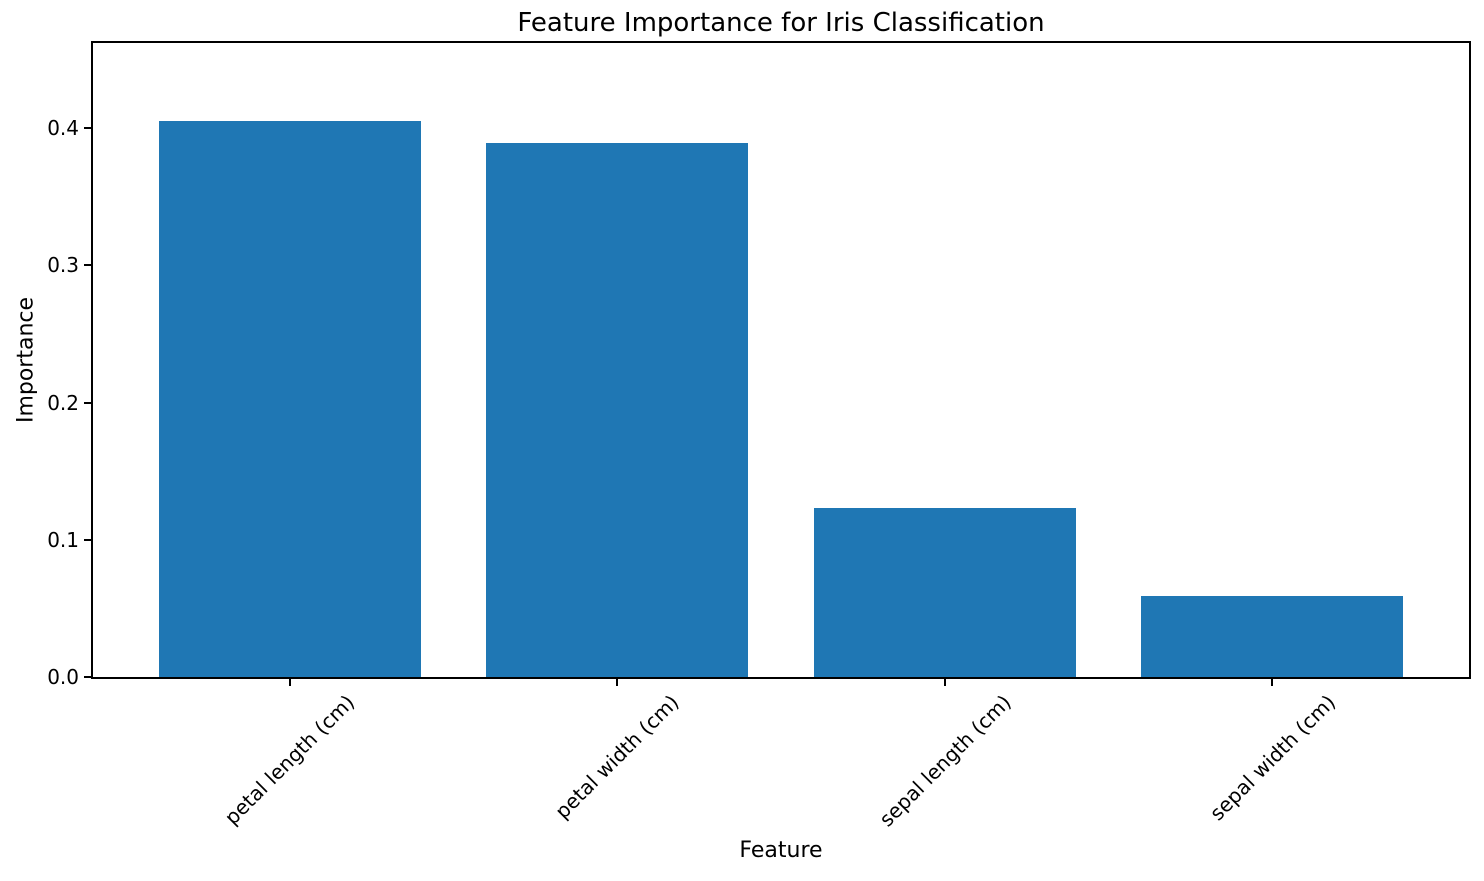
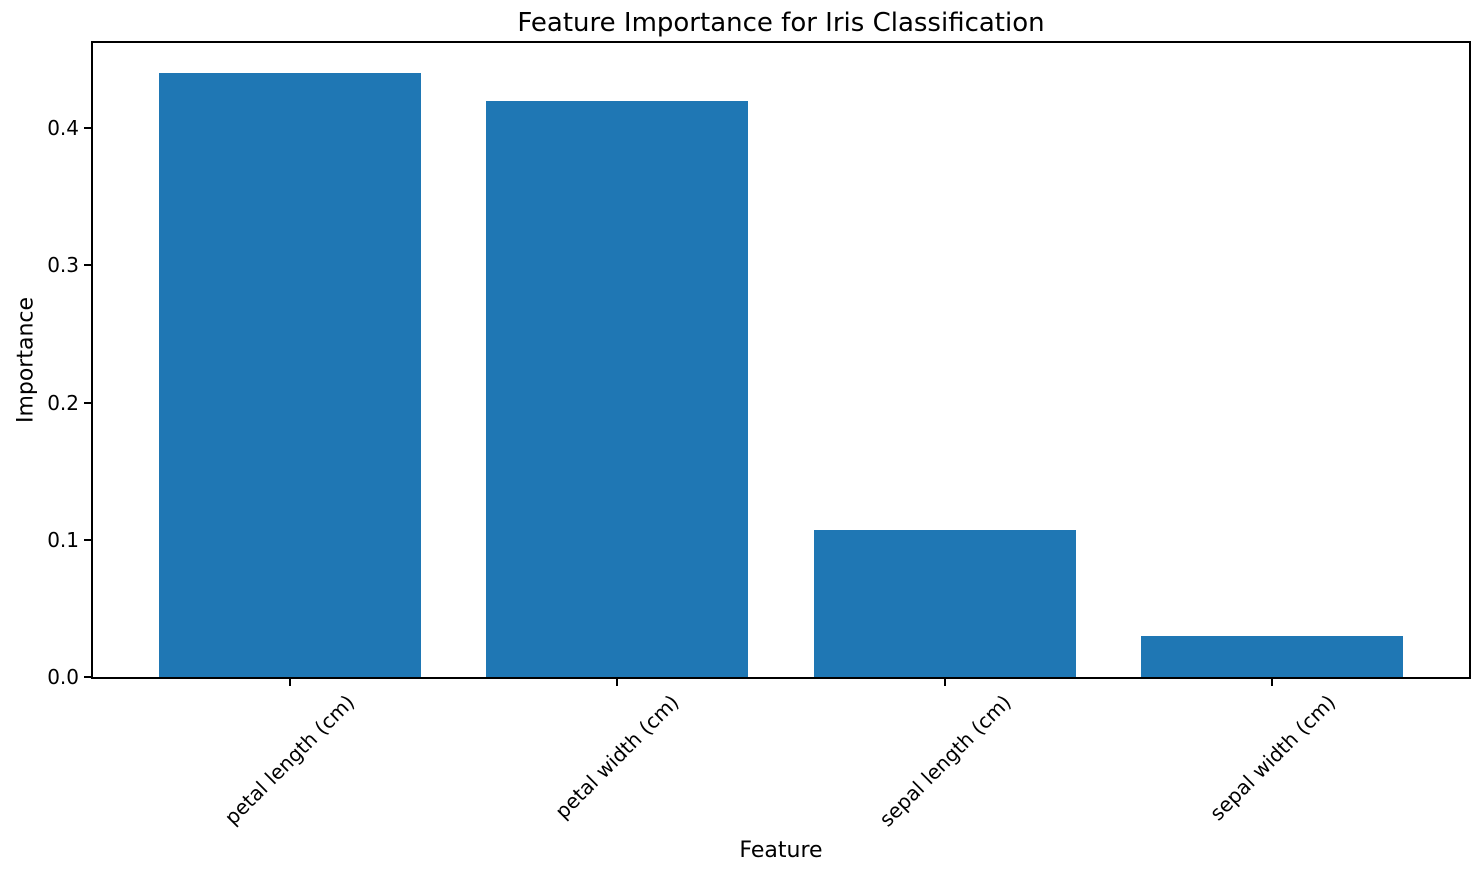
petal length (cm): 0.405 -> 0.440
petal width (cm): 0.389 -> 0.420
sepal length (cm): 0.123 -> 0.107
sepal width (cm): 0.059 -> 0.030
